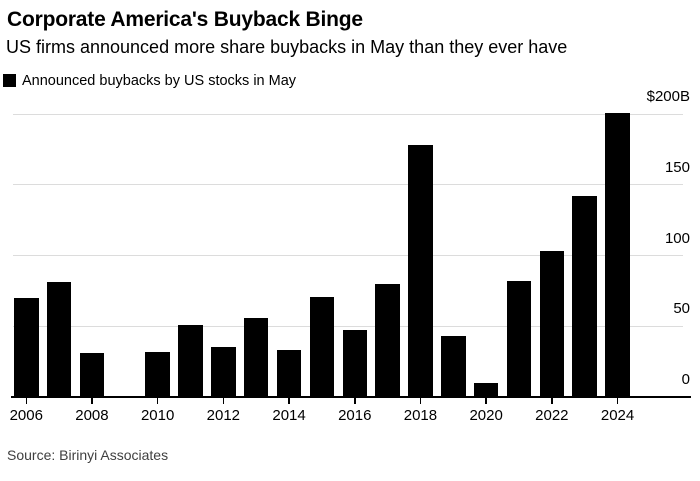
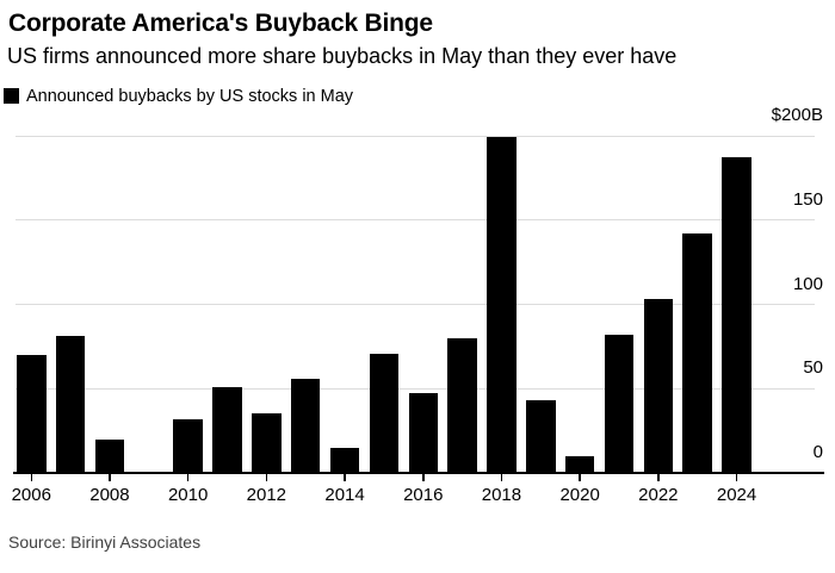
2008: $31B -> $20B
2014: $33B -> $15B
2018: $178B -> $199B
2024: $201B -> $187B
